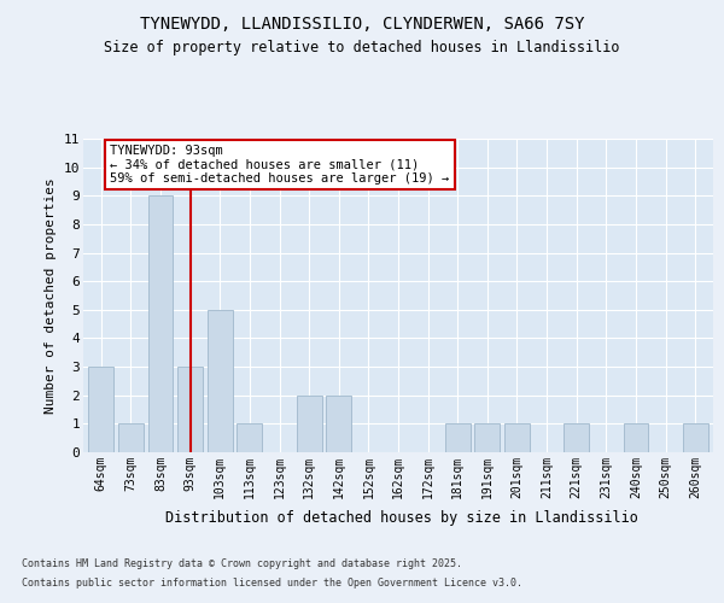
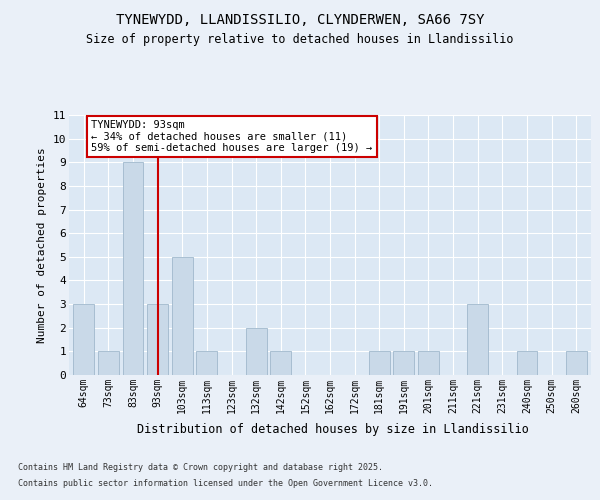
142sqm: 2 -> 1
221sqm: 1 -> 3
